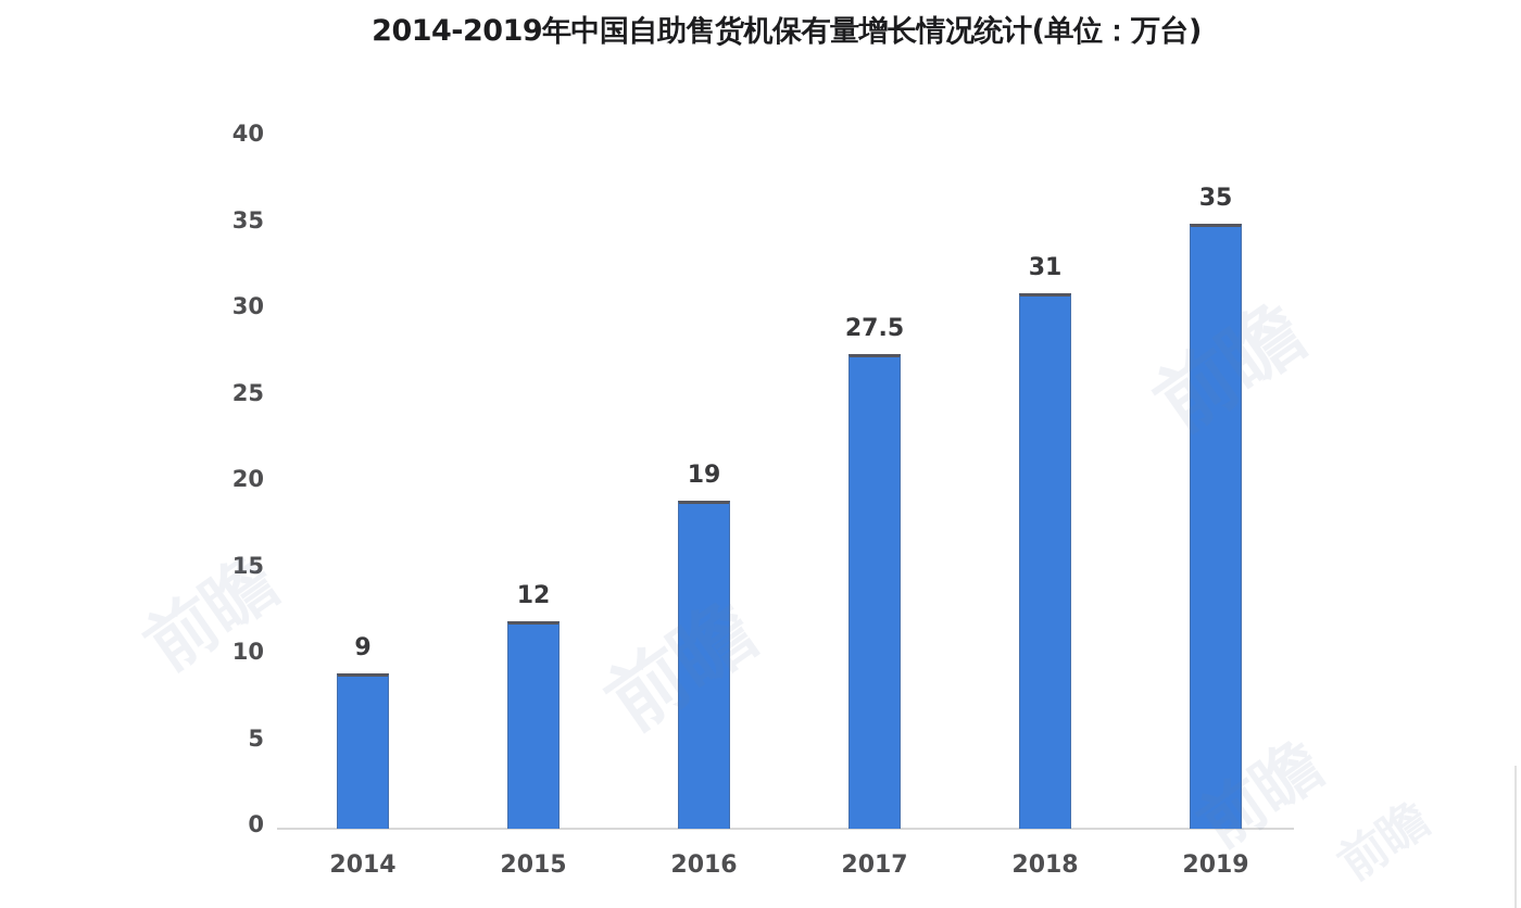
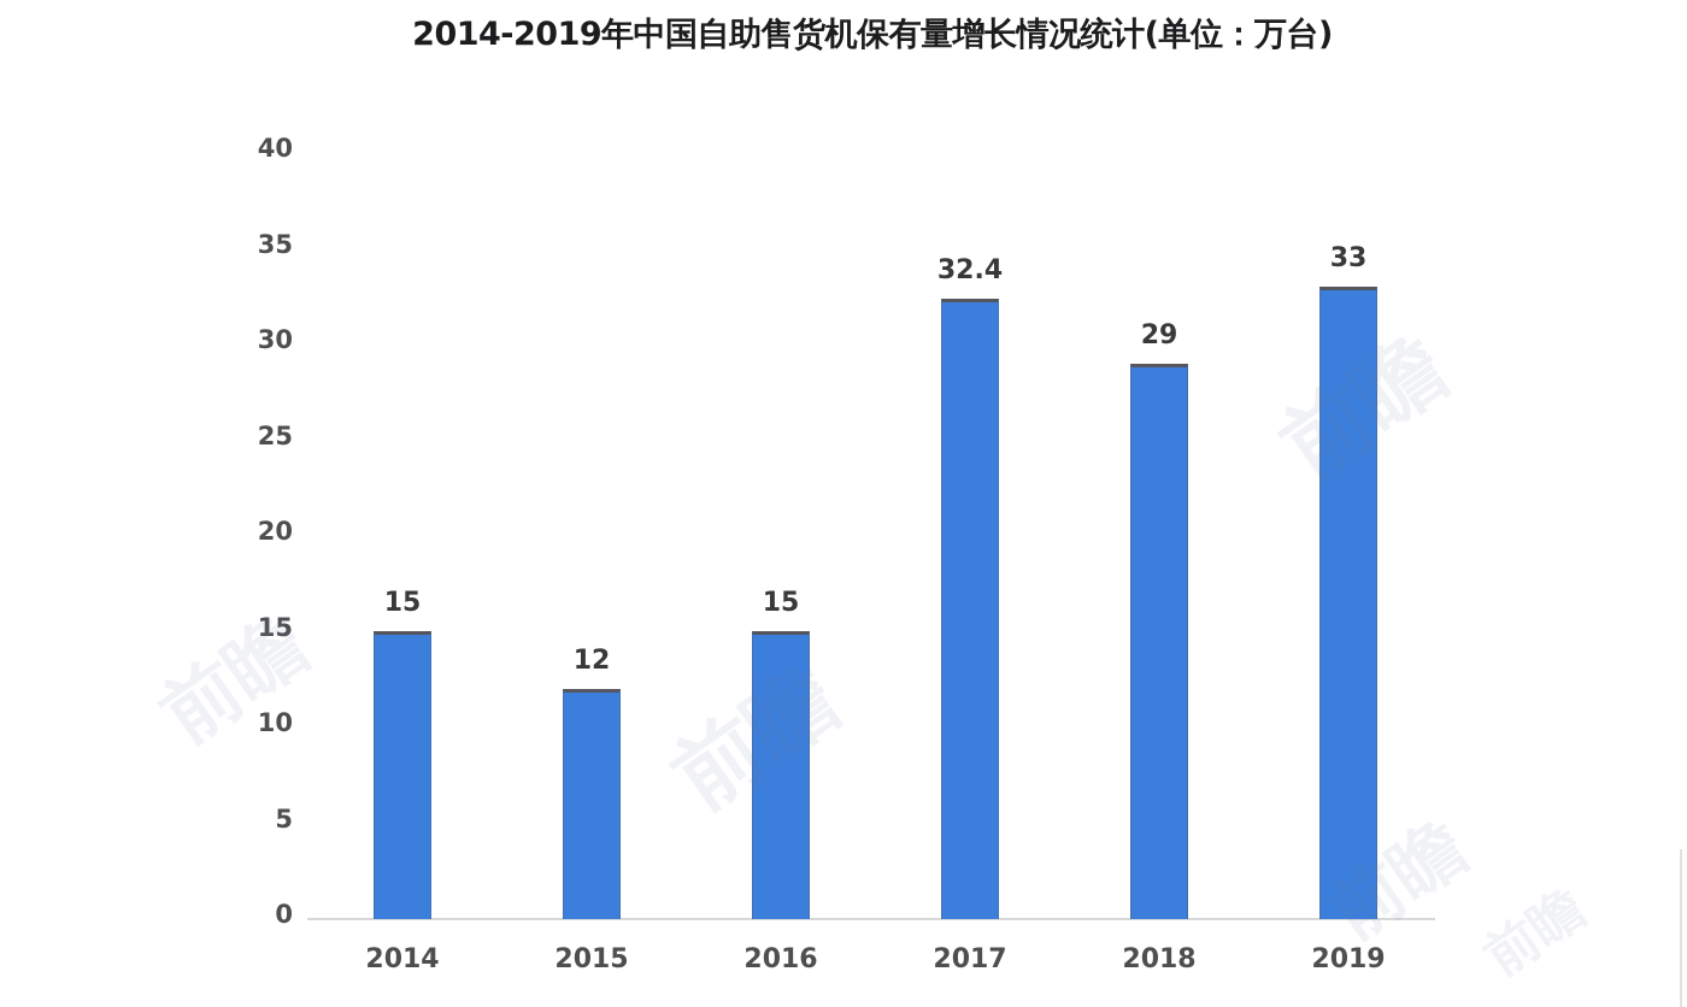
2014: 9 -> 15
2016: 19 -> 15
2017: 27.5 -> 32.4
2018: 31 -> 29
2019: 35 -> 33
